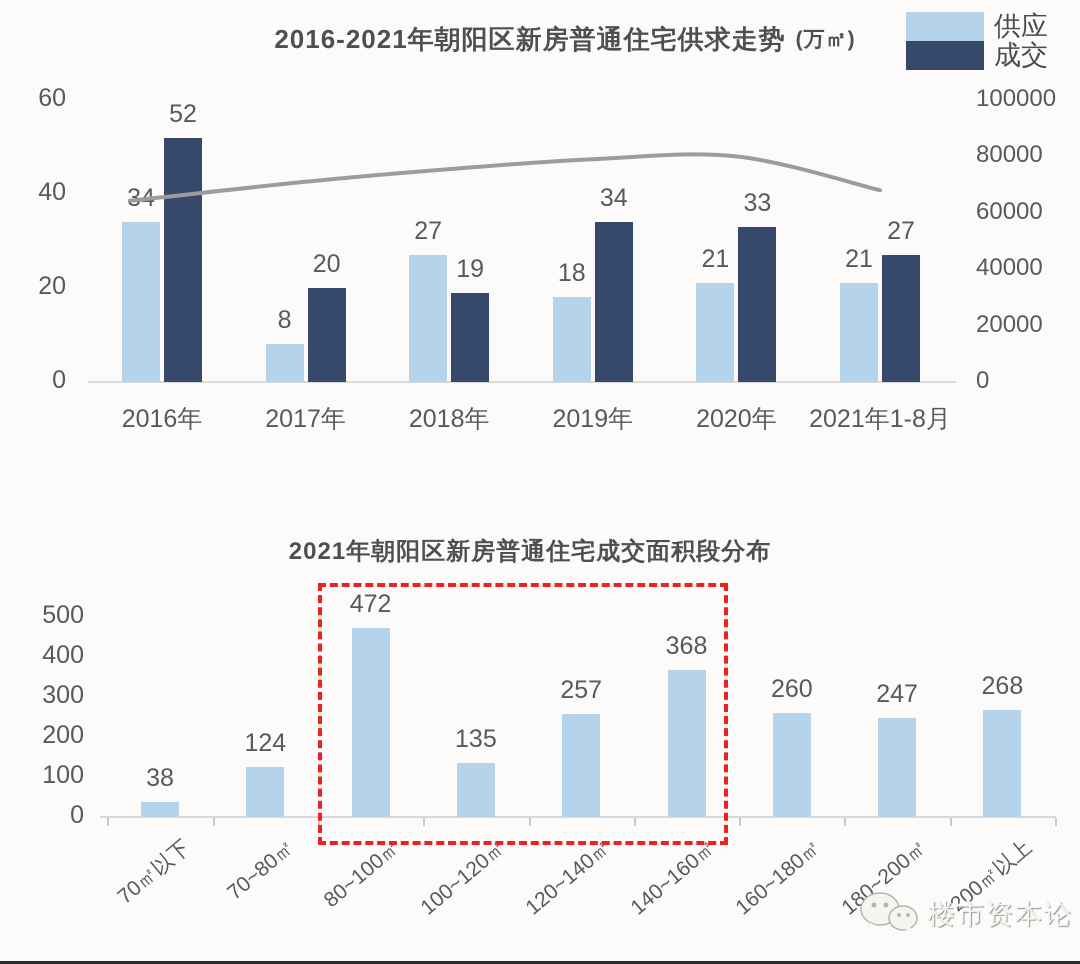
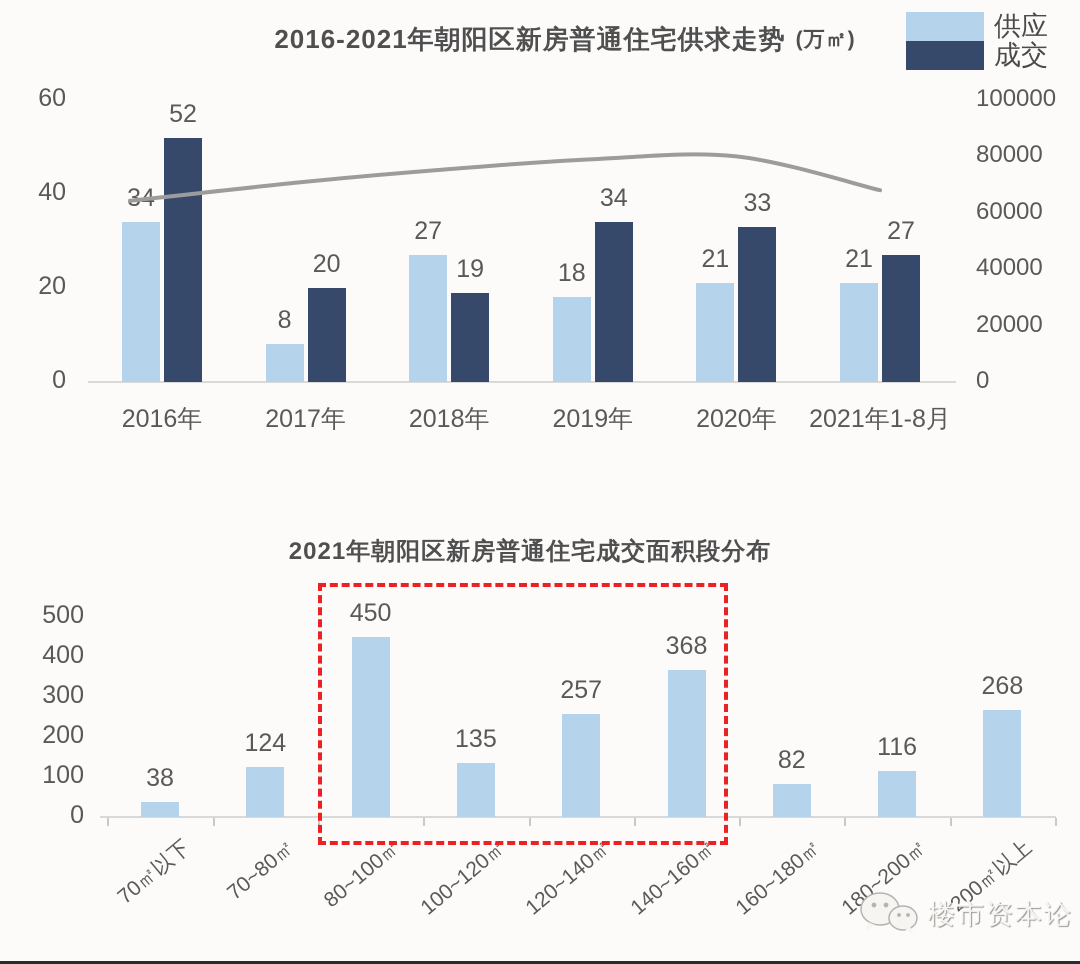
2021年朝阳区新房普通住宅成交面积段分布/80~100㎡: 472 -> 450
2021年朝阳区新房普通住宅成交面积段分布/160~180㎡: 260 -> 82
2021年朝阳区新房普通住宅成交面积段分布/180~200㎡: 247 -> 116
